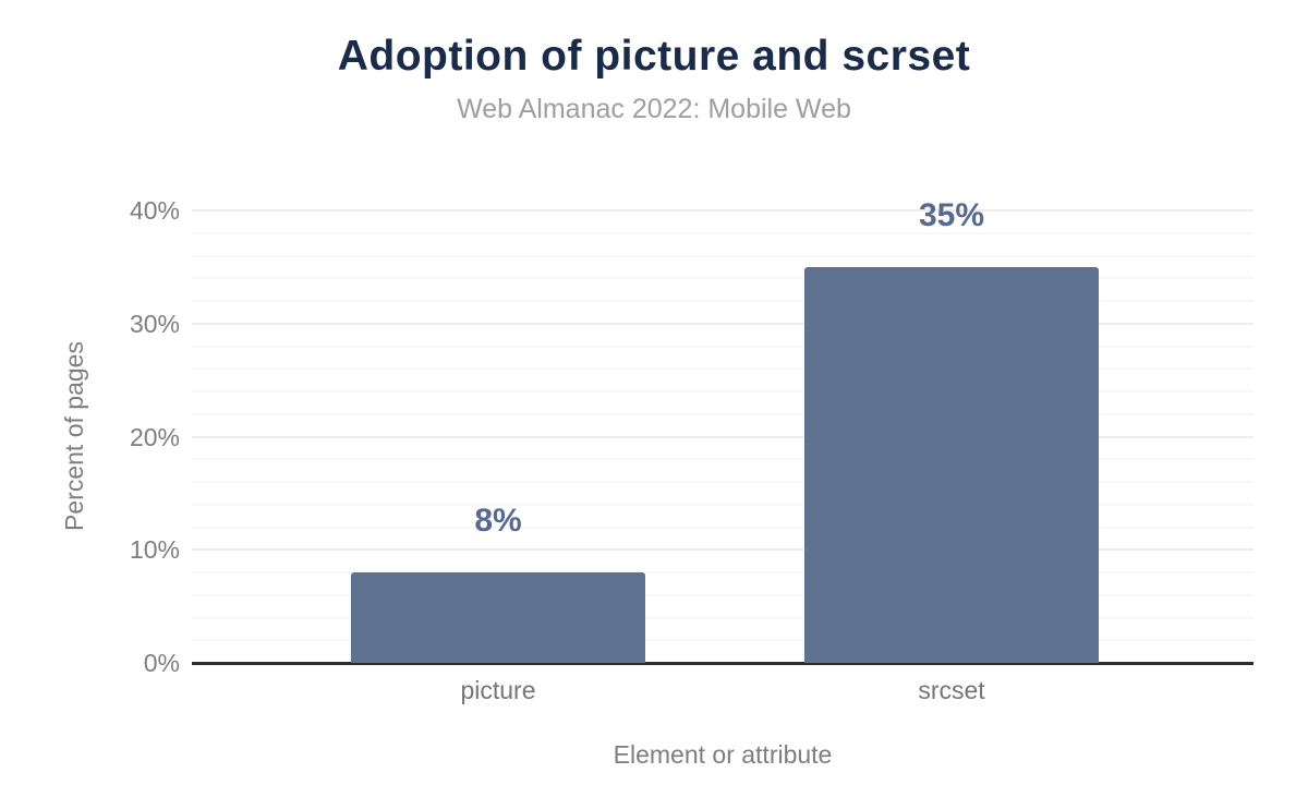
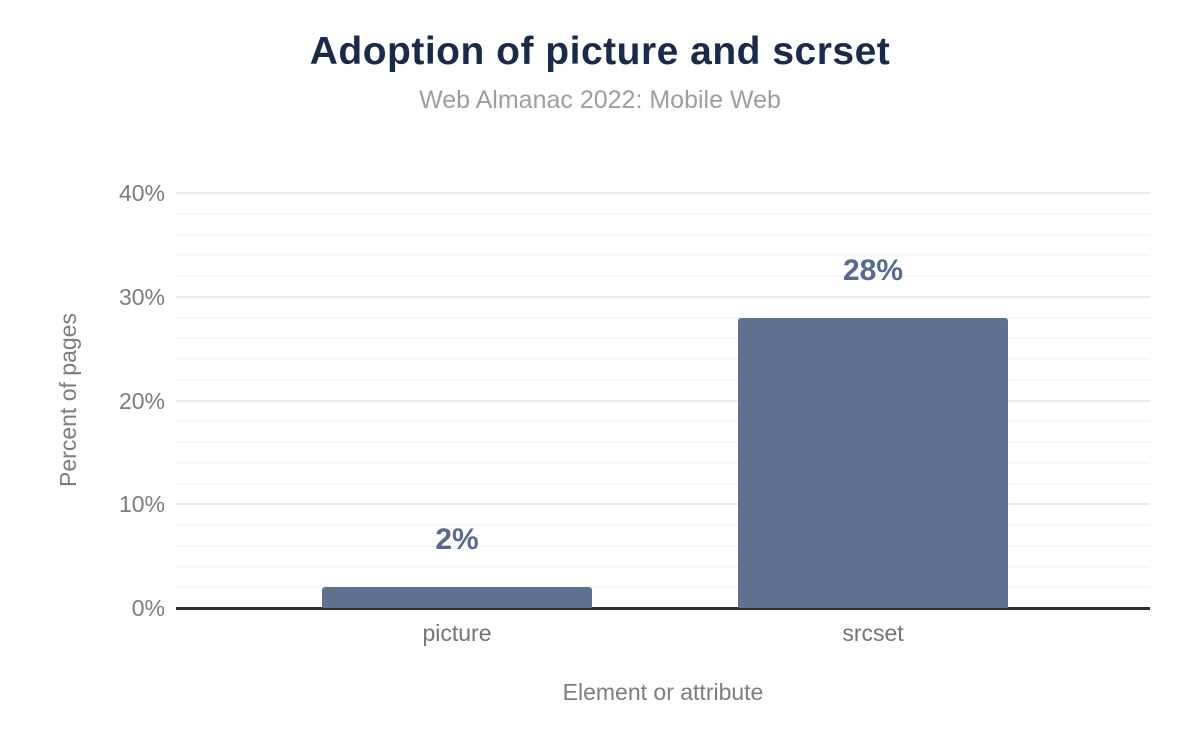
picture: 8% -> 2%
srcset: 35% -> 28%
